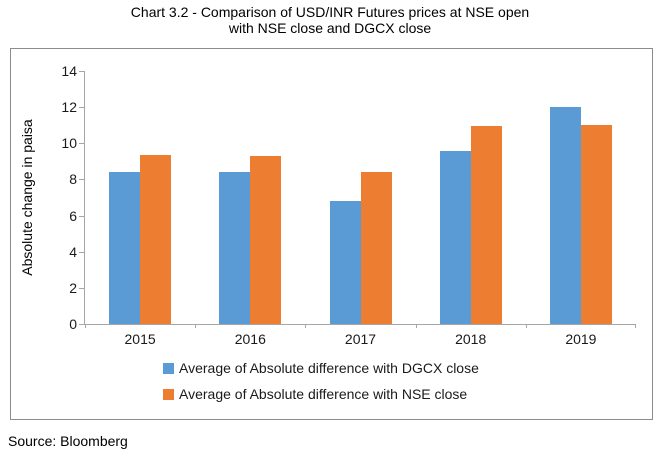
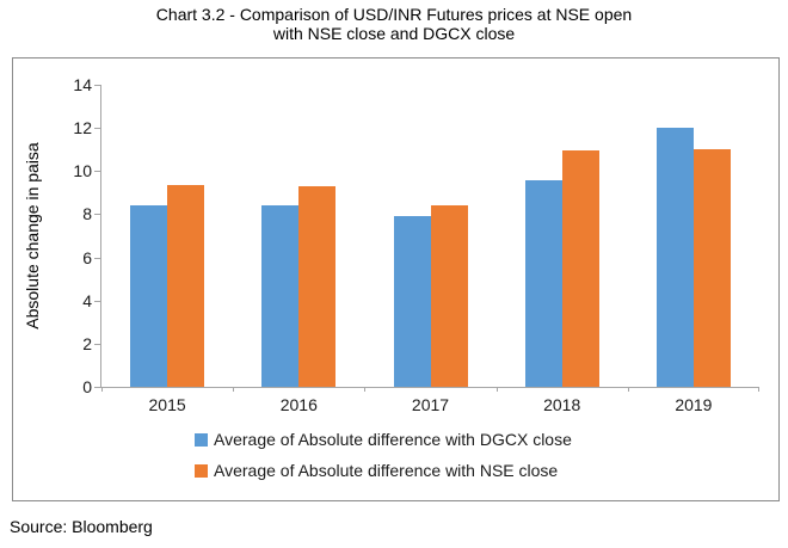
Average of Absolute difference with DGCX close/2017: 6.8 -> 7.9
